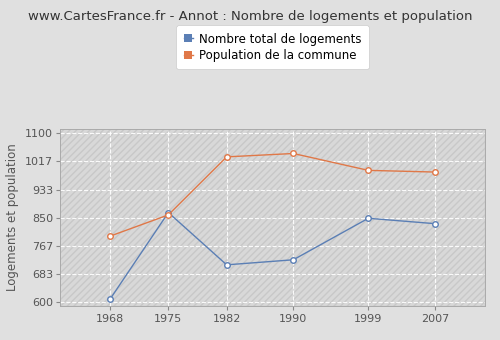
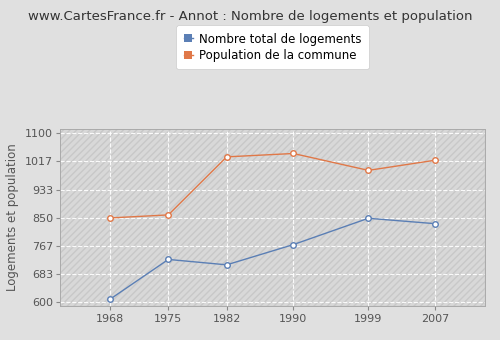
Population de la commune/1968: 795 -> 849
Nombre total de logements/1975: 865 -> 726
Nombre total de logements/1990: 725 -> 770
Population de la commune/2007: 985 -> 1020
